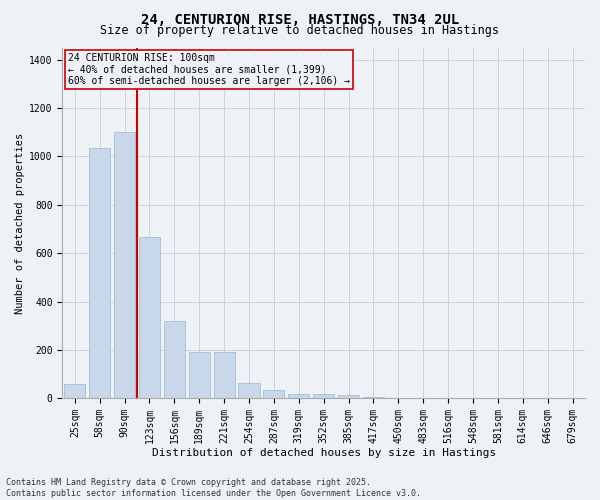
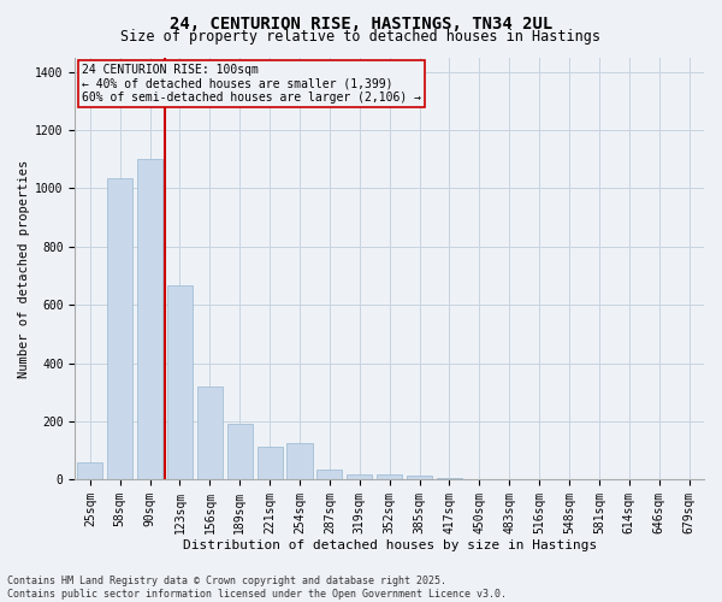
221sqm: 190 -> 115
254sqm: 65 -> 125
